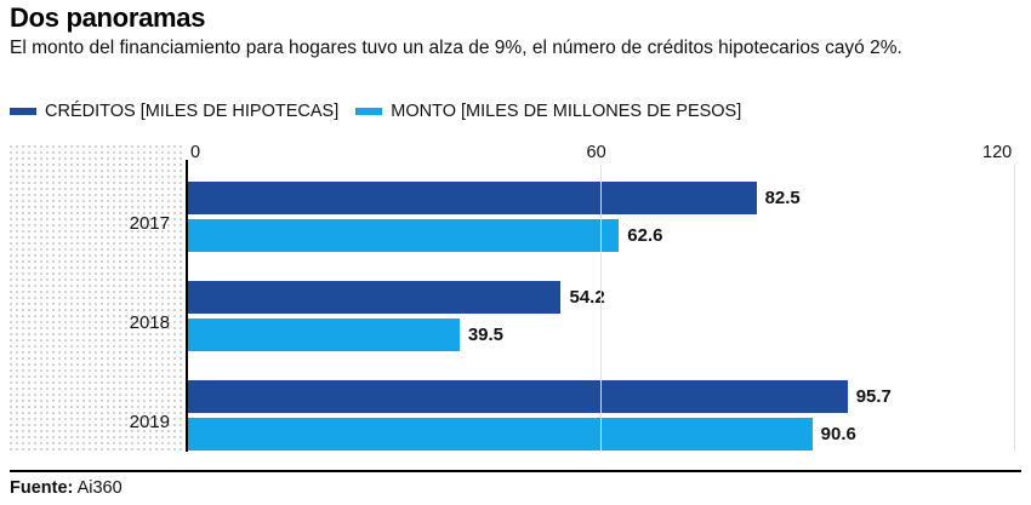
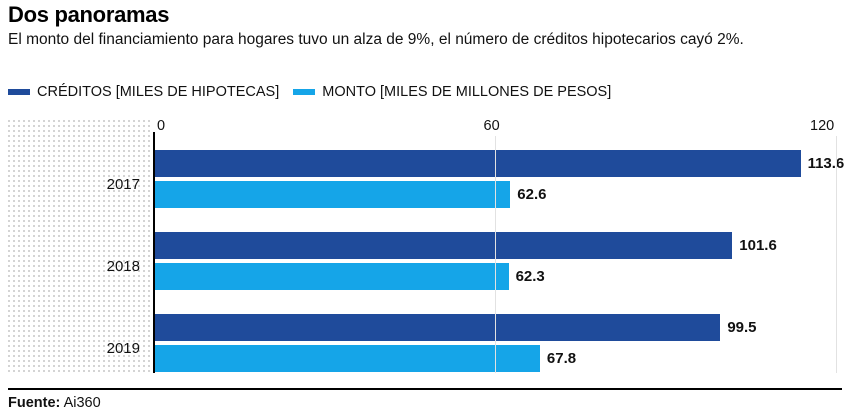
CRÉDITOS [MILES DE HIPOTECAS]/2017: 82.5 -> 113.6
CRÉDITOS [MILES DE HIPOTECAS]/2018: 54.2 -> 101.6
MONTO [MILES DE MILLONES DE PESOS]/2018: 39.5 -> 62.3
CRÉDITOS [MILES DE HIPOTECAS]/2019: 95.7 -> 99.5
MONTO [MILES DE MILLONES DE PESOS]/2019: 90.6 -> 67.8
